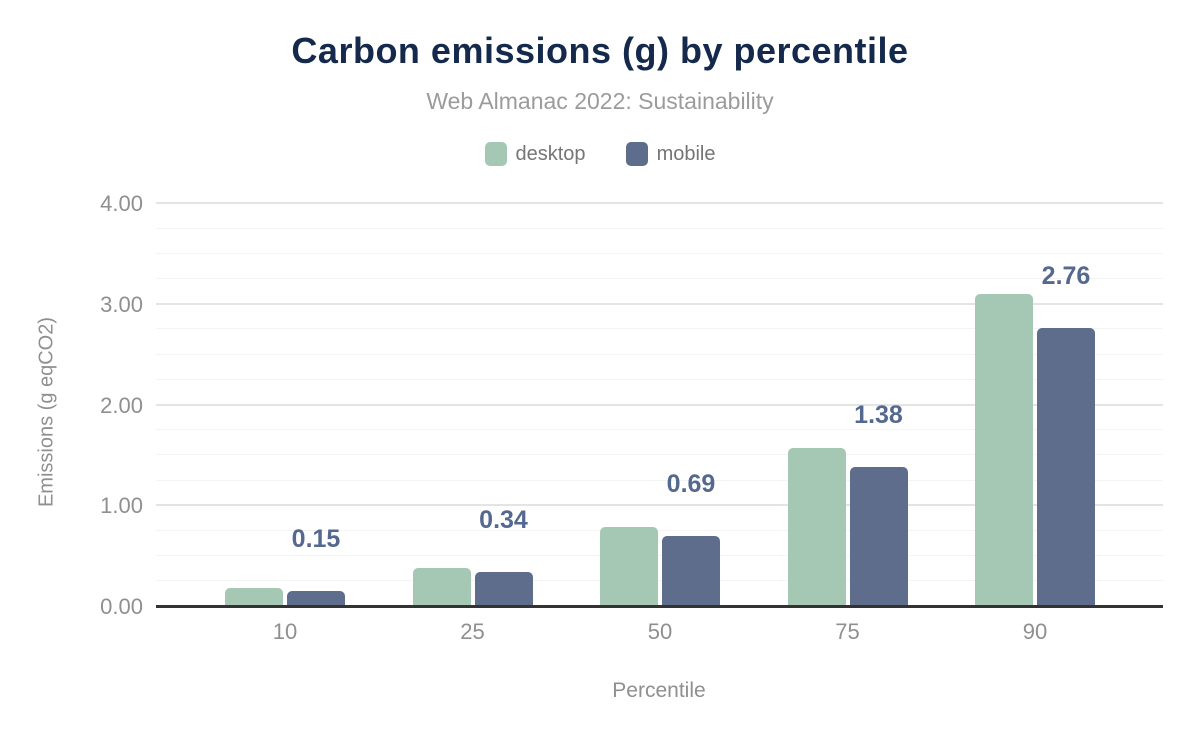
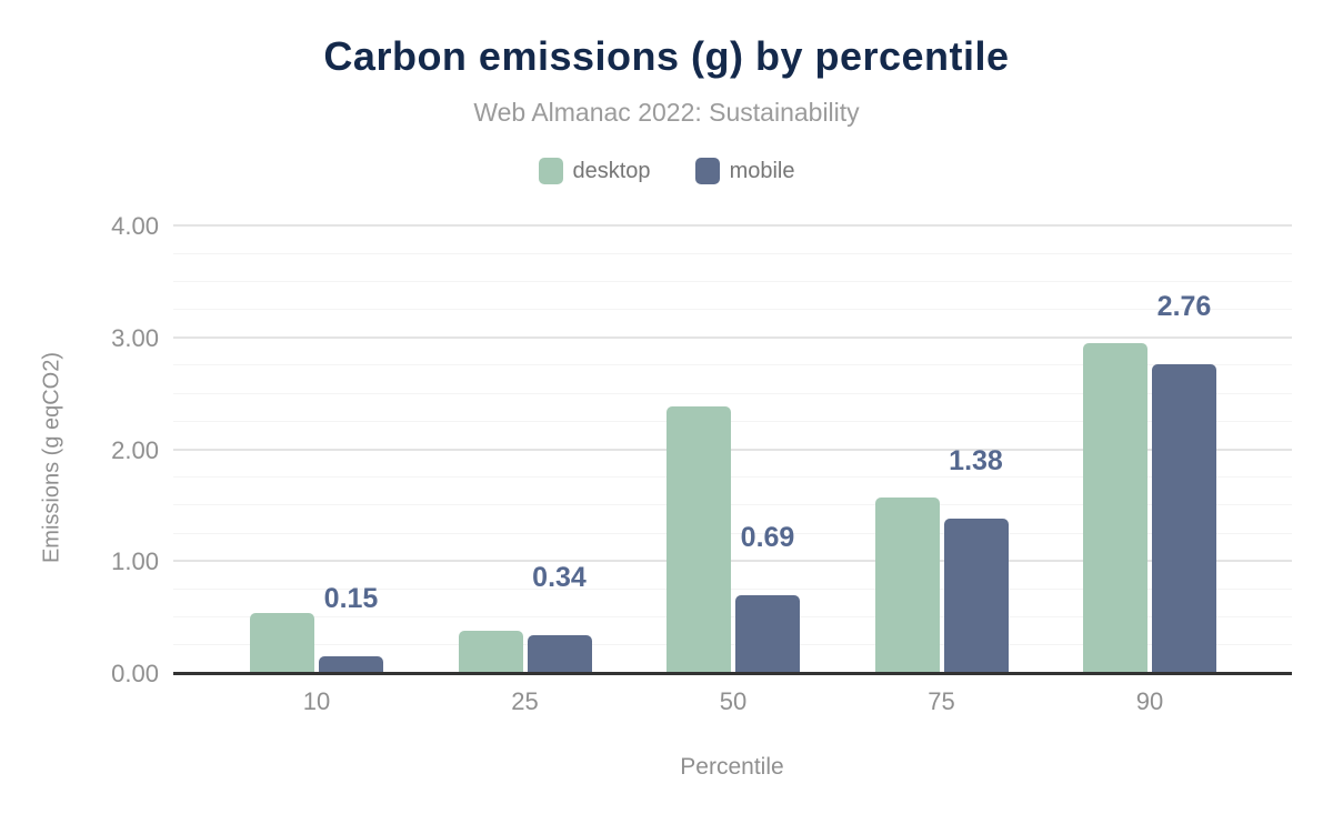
desktop/10: 0.18 -> 0.54
desktop/50: 0.78 -> 2.38
desktop/90: 3.10 -> 2.95
